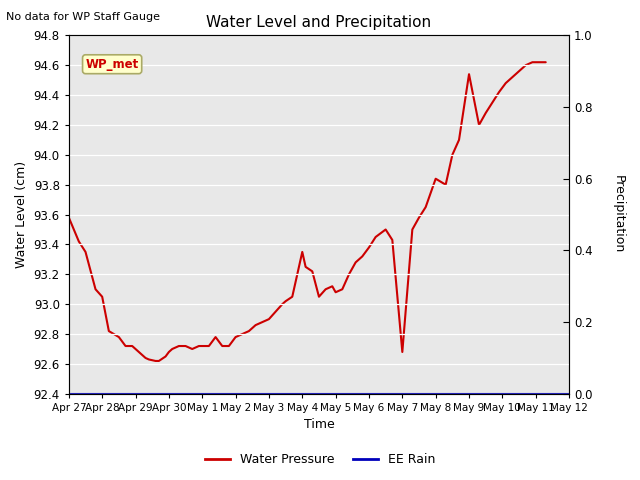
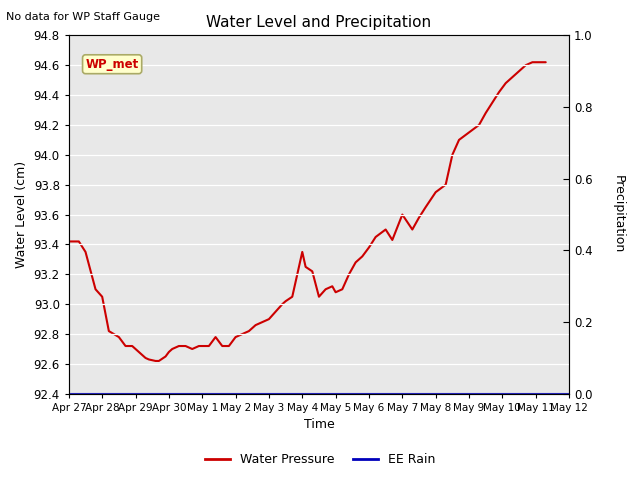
Apr 27: 93.58 -> 93.42
May 7: 92.68 -> 93.60
May 8: 93.84 -> 93.75
May 9: 94.54 -> 94.15
